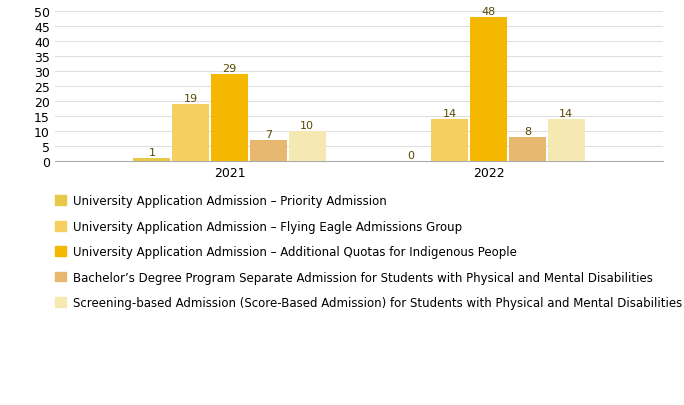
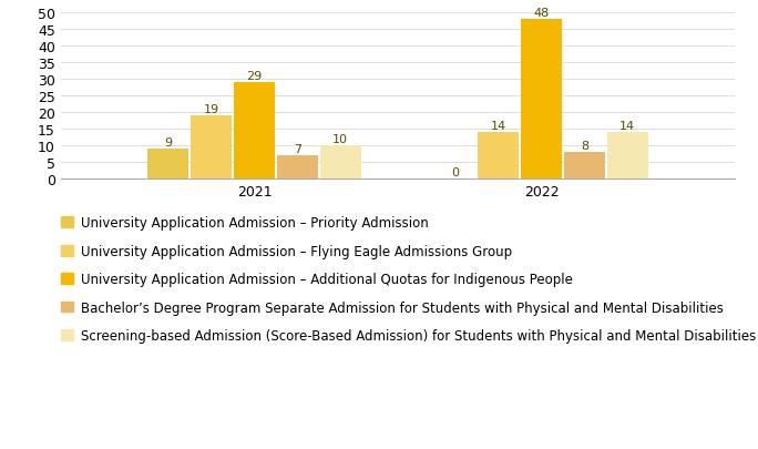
University Application Admission – Priority Admission/2021: 1 -> 9
